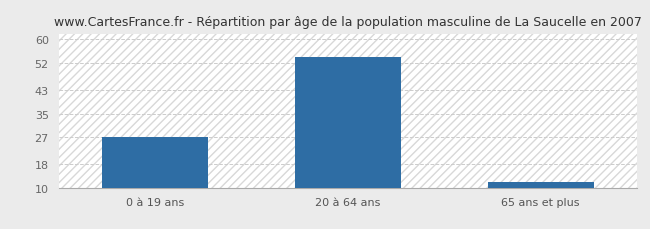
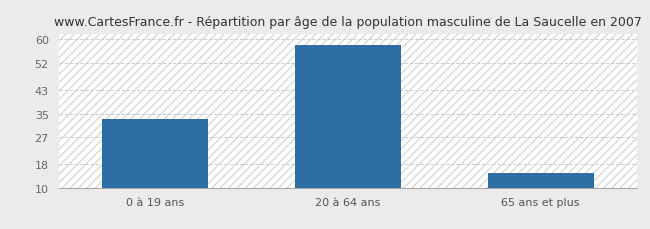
0 à 19 ans: 27 -> 33
20 à 64 ans: 54 -> 58
65 ans et plus: 12 -> 15
